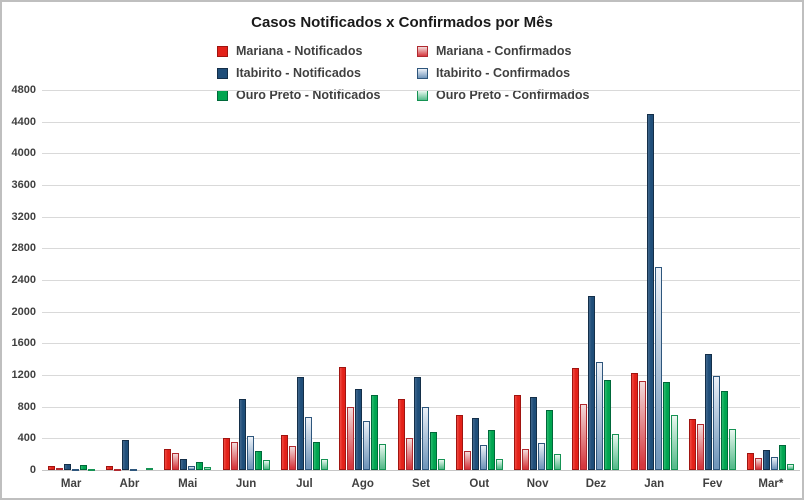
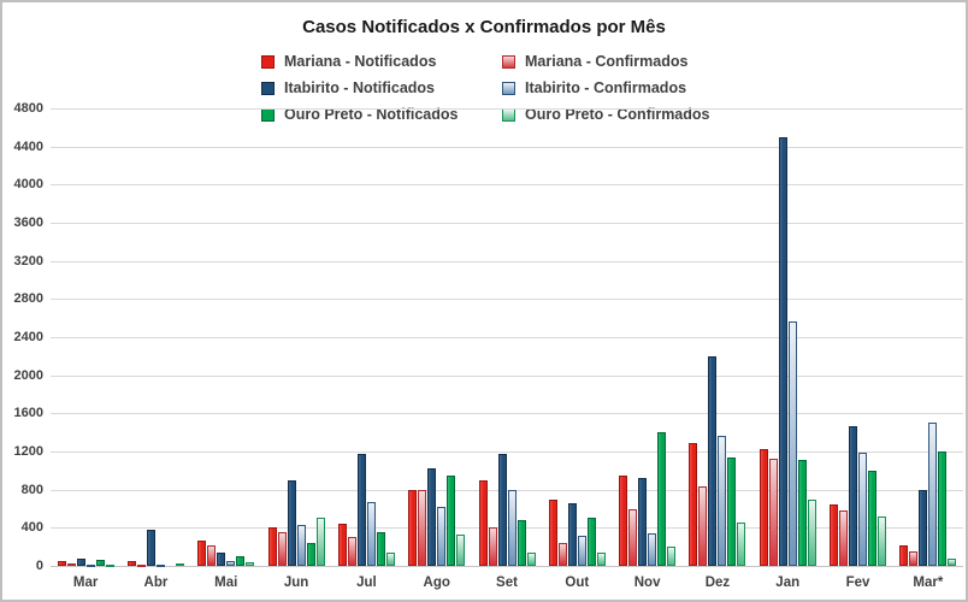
Ouro Preto - Confirmados/Jun: 100 -> 500
Mariana - Notificados/Ago: 1300 -> 800
Mariana - Confirmados/Nov: 300 -> 600
Ouro Preto - Notificados/Nov: 800 -> 1400
Itabirito - Notificados/Mar*: 200 -> 800
Itabirito - Confirmados/Mar*: 200 -> 1500
Ouro Preto - Notificados/Mar*: 300 -> 1200
